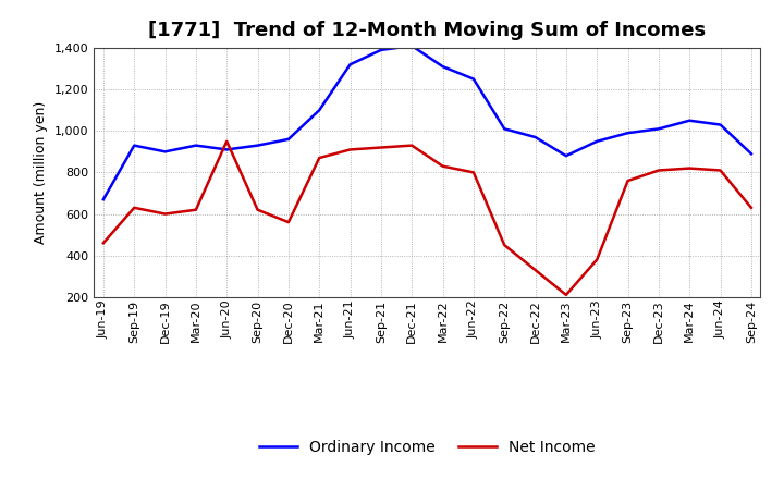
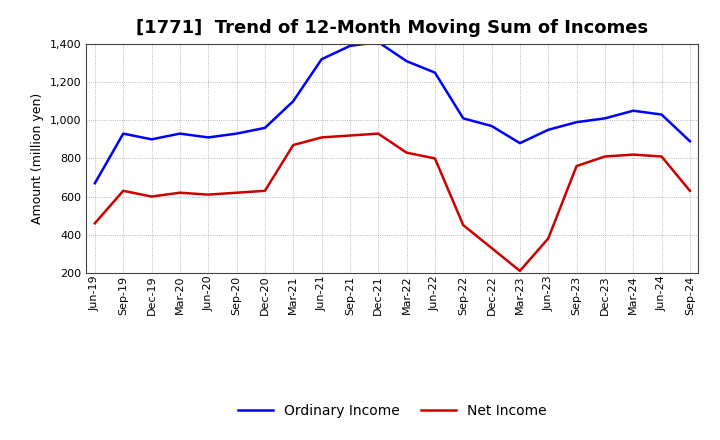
Net Income/Jun-20: 950 -> 610
Net Income/Dec-20: 560 -> 630
